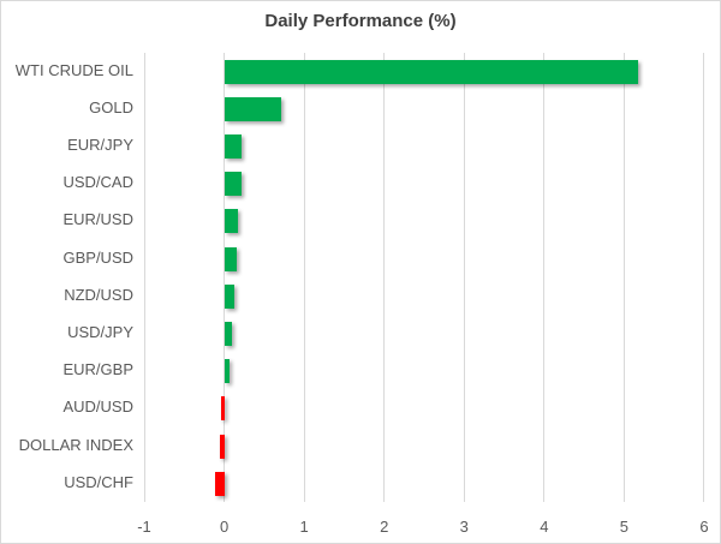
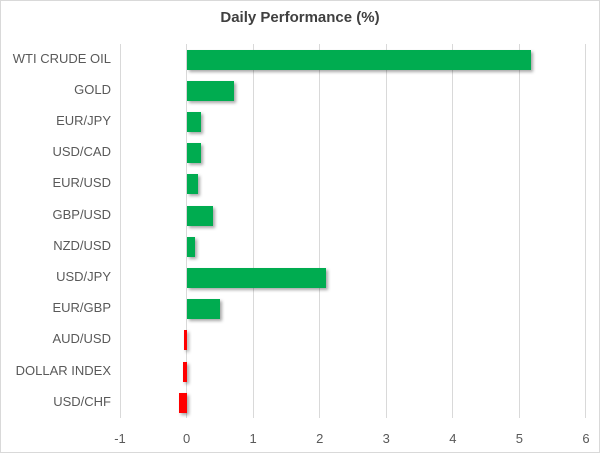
GBP/USD: 0.1 -> 0.4
USD/JPY: 0.1 -> 2.1
EUR/GBP: 0.1 -> 0.5
